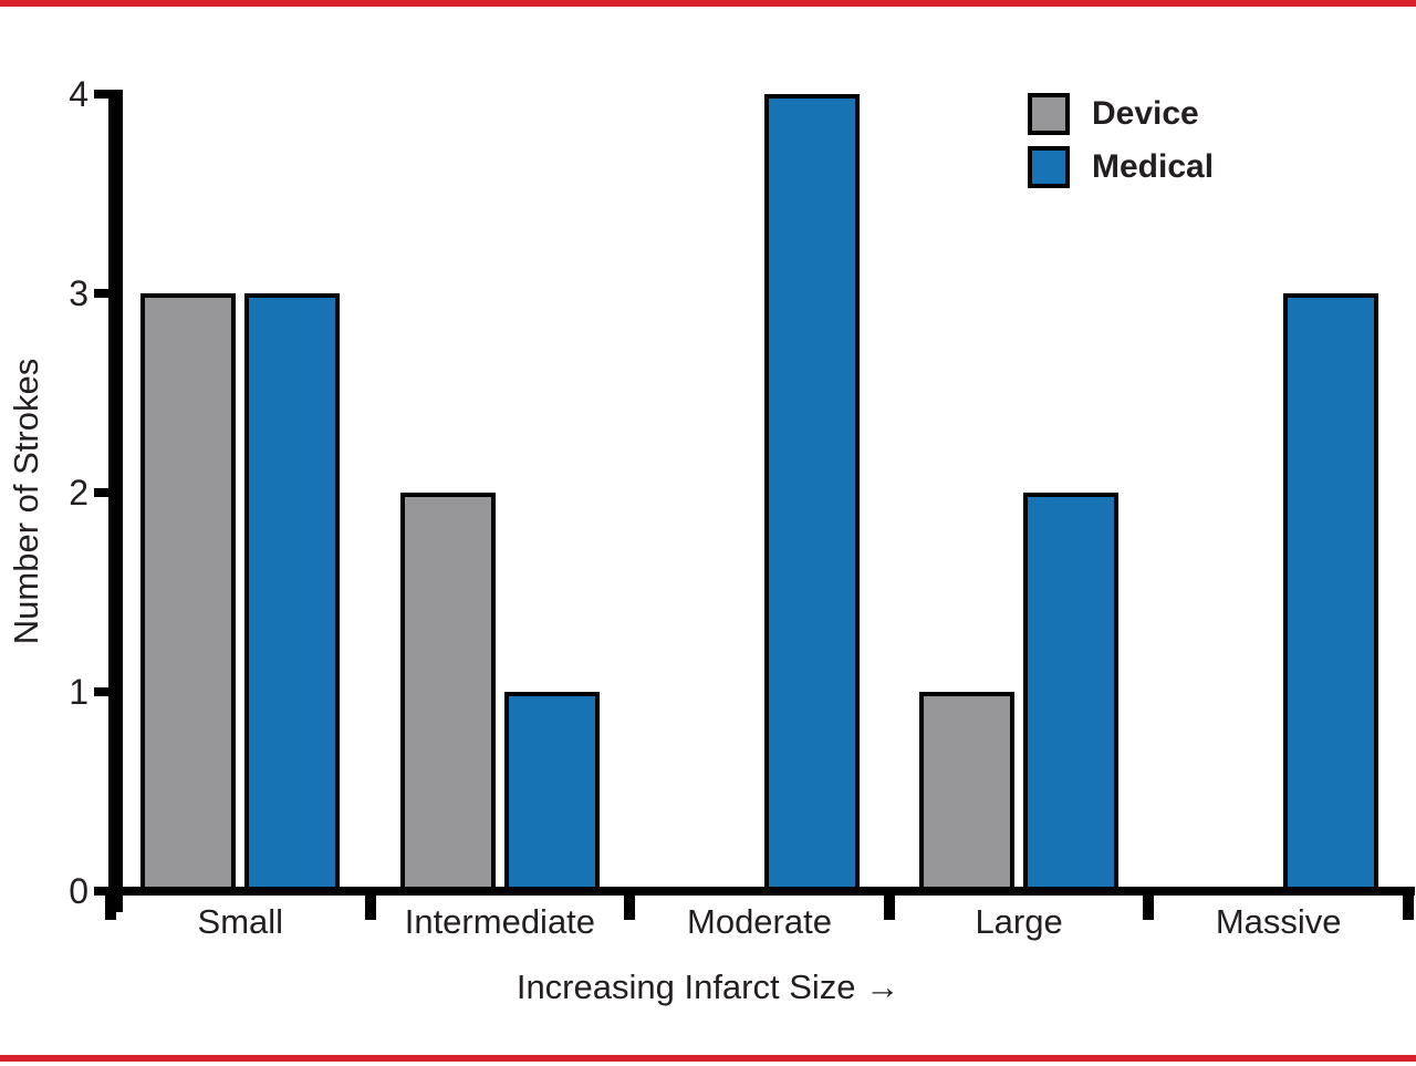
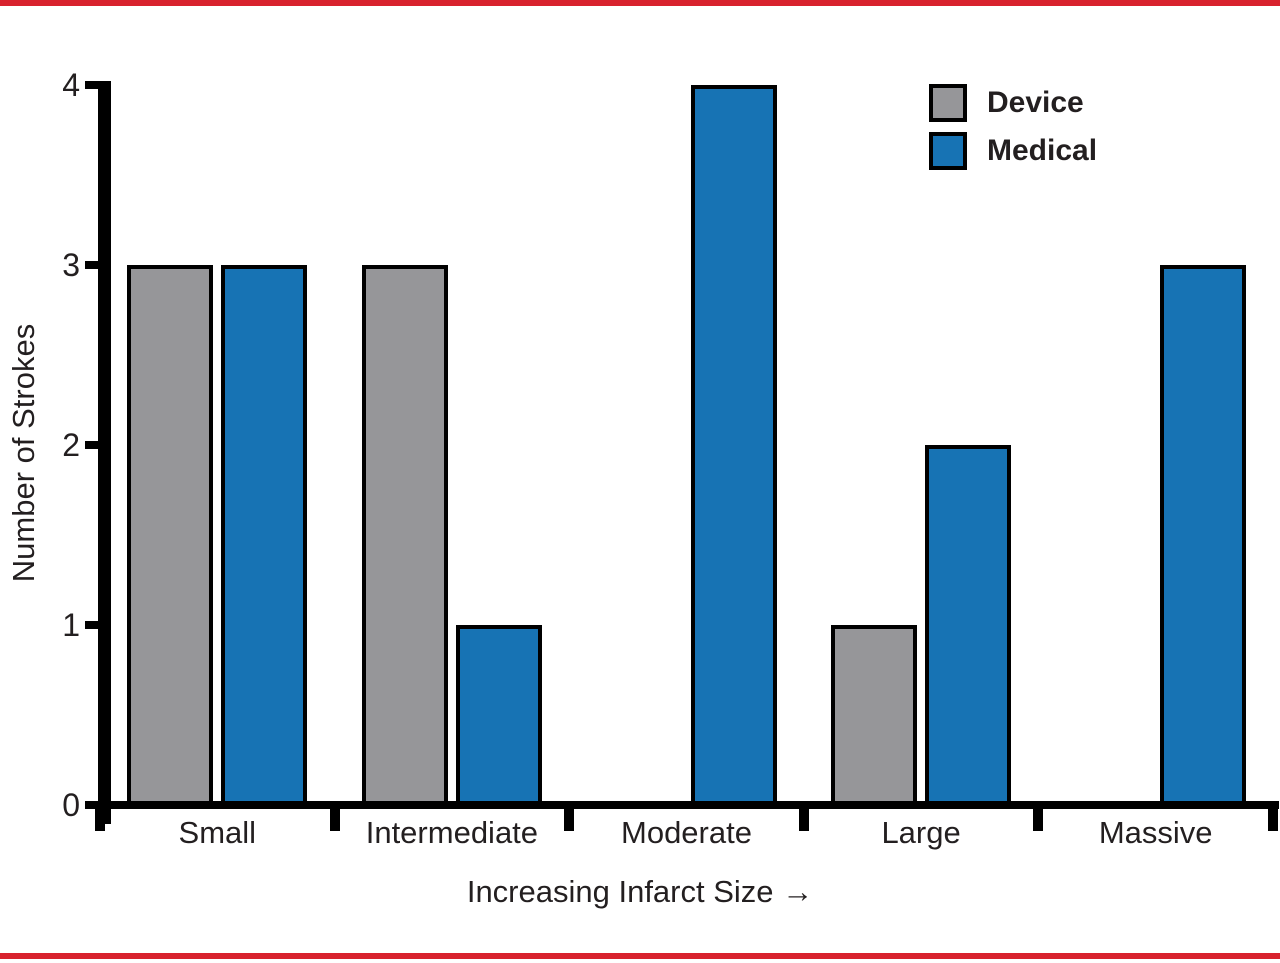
Device/Intermediate: 2 -> 3
